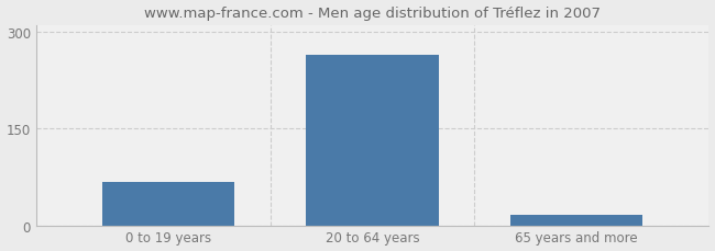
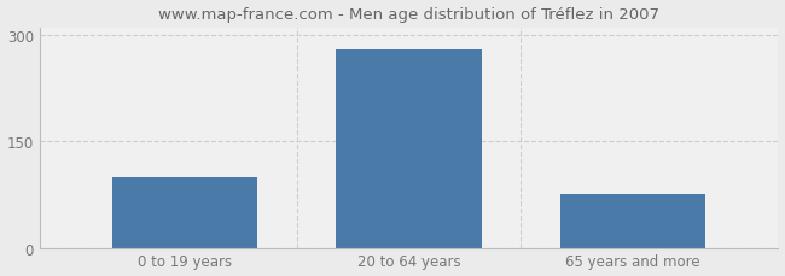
0 to 19 years: 68 -> 100
20 to 64 years: 264 -> 280
65 years and more: 16 -> 75
